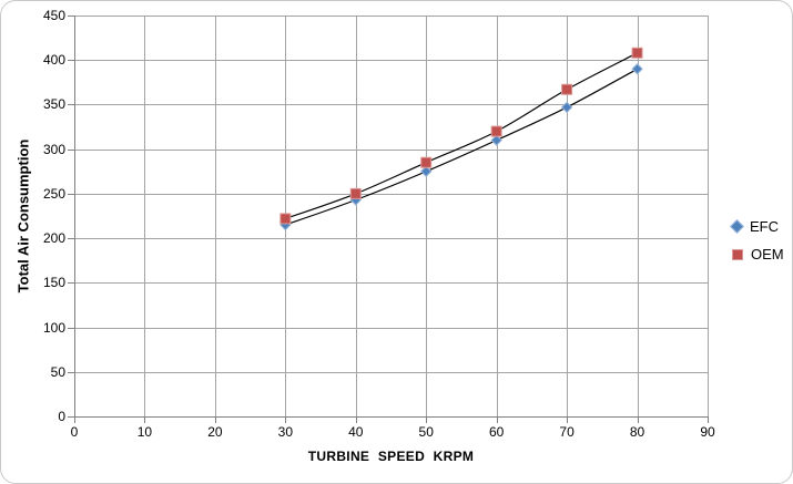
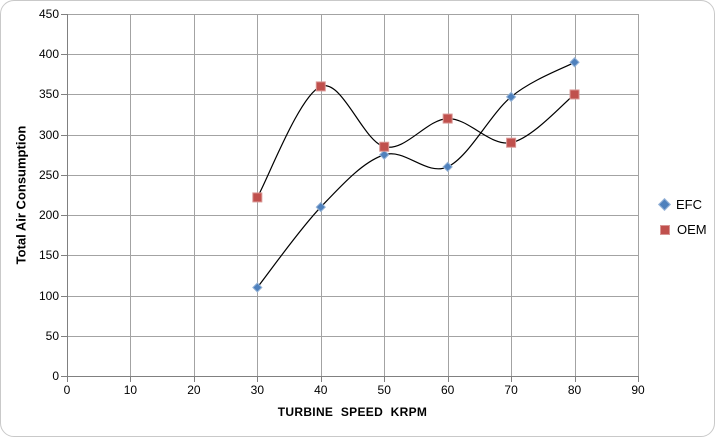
EFC/30: 220 -> 110
EFC/40: 240 -> 210
OEM/40: 250 -> 360
EFC/60: 310 -> 260
OEM/70: 370 -> 290
OEM/80: 410 -> 350
